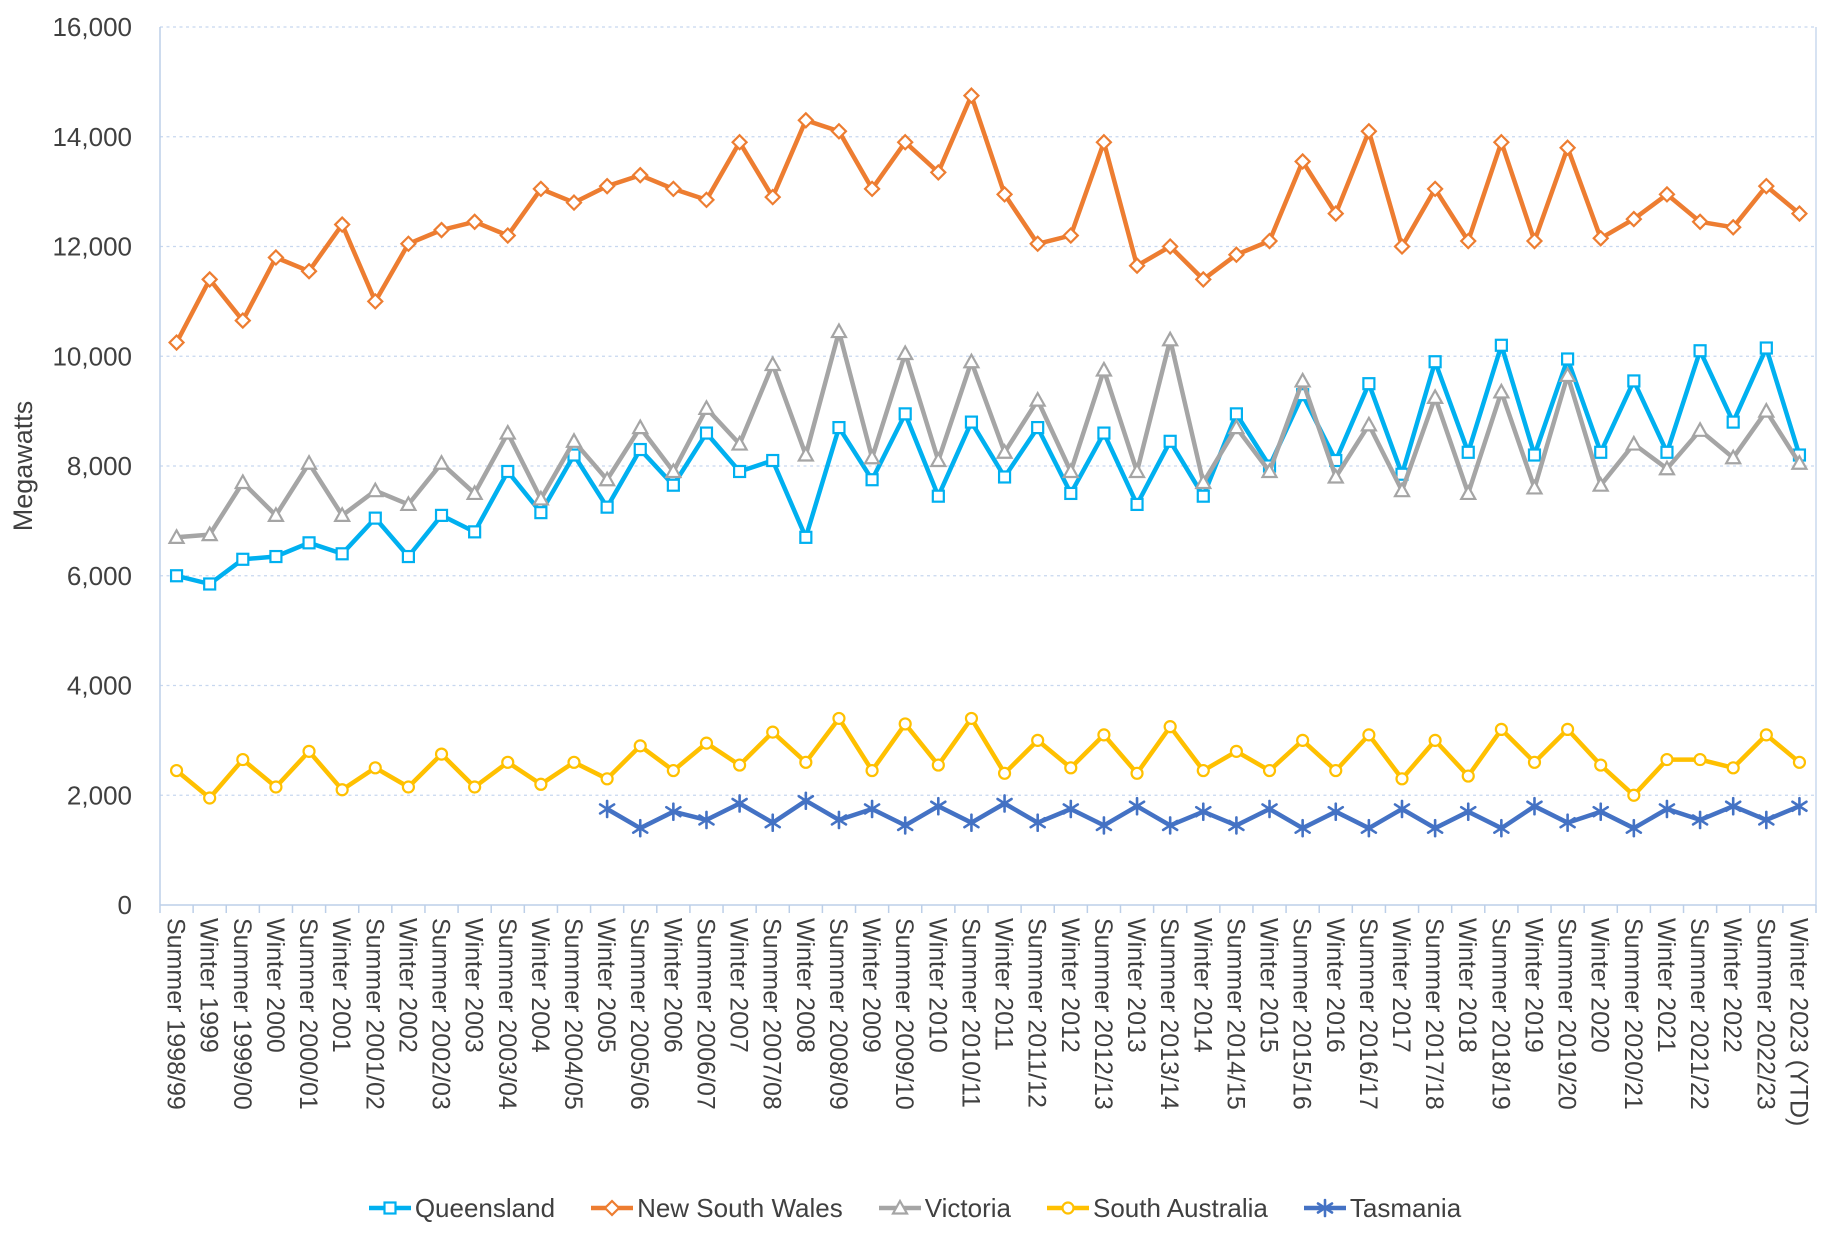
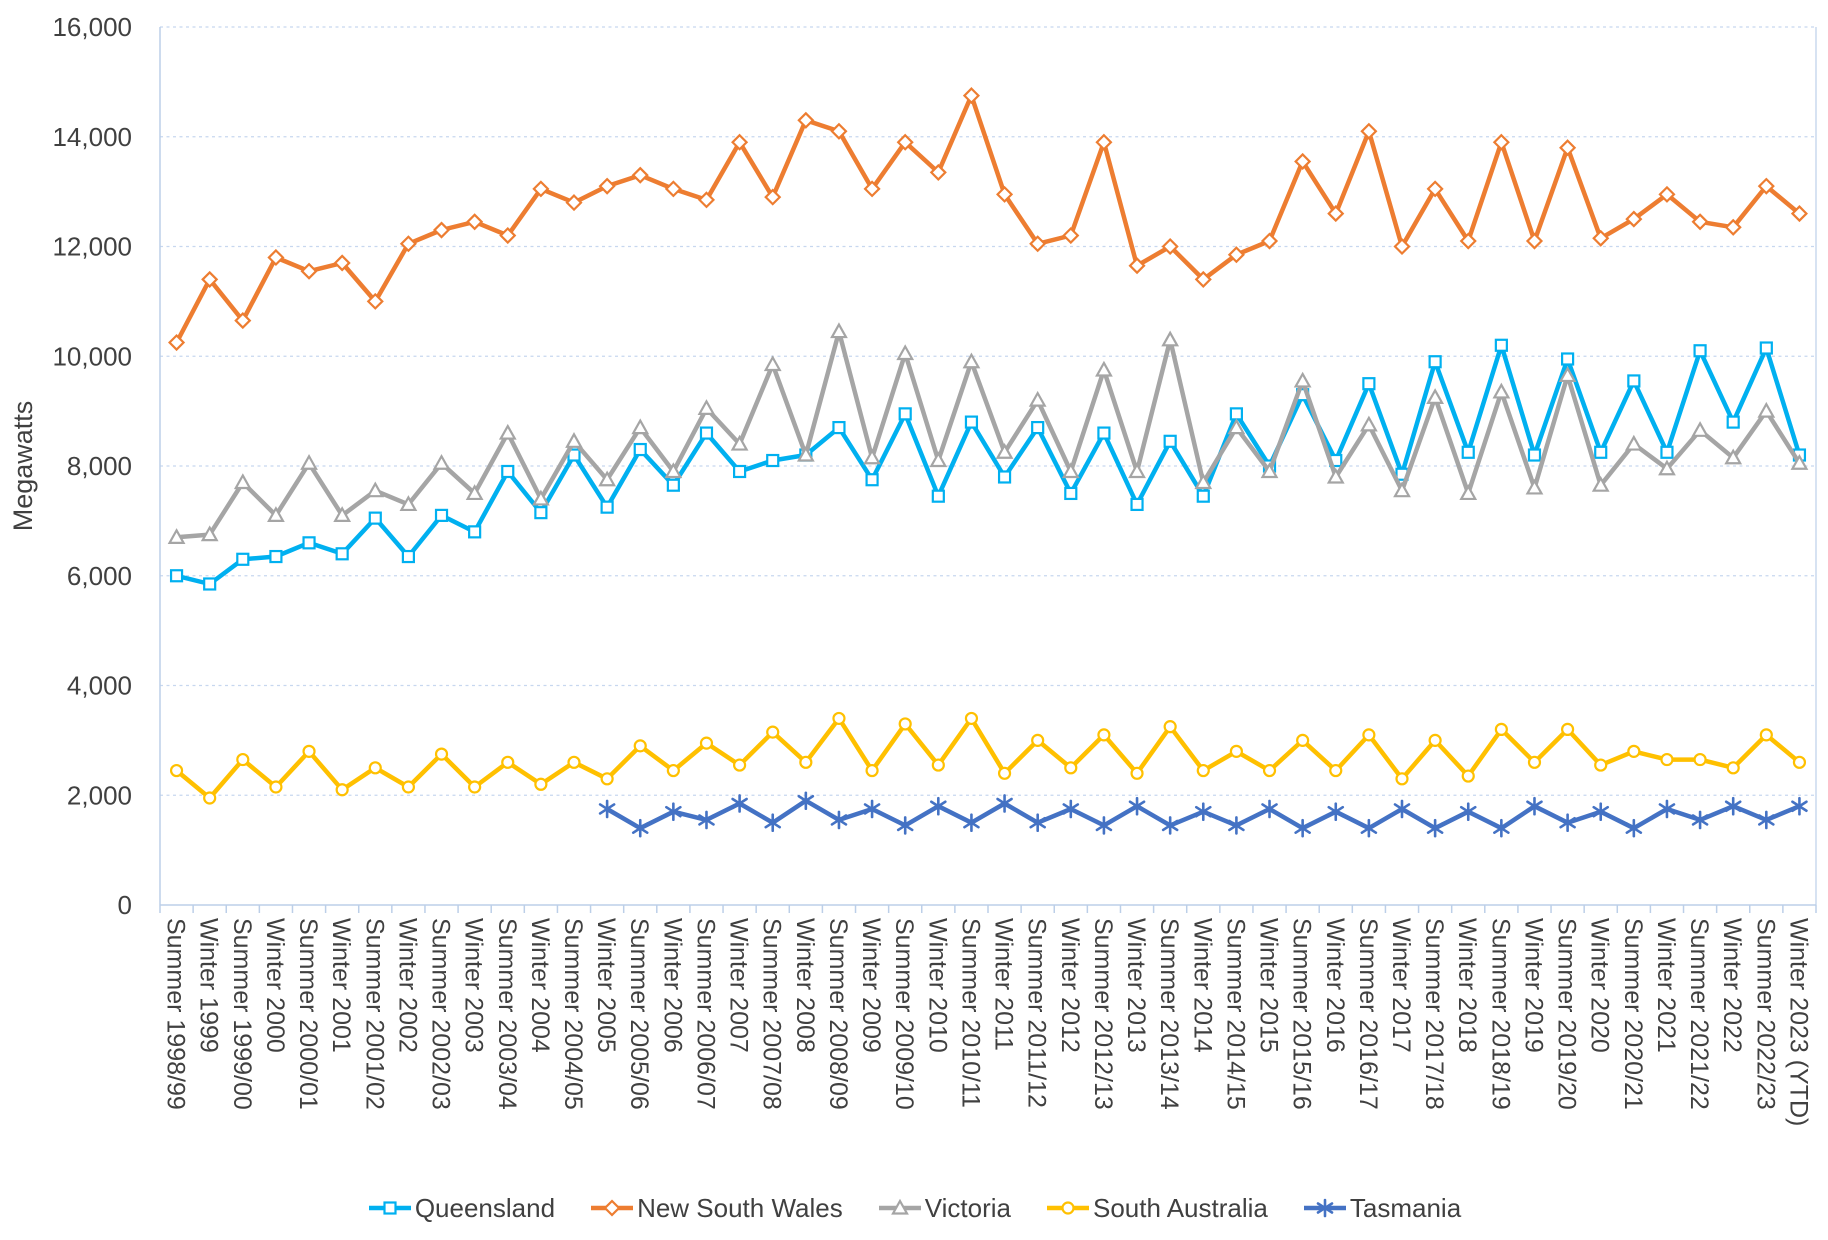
New South Wales/Winter 2001: 12400 -> 11700
Queensland/Winter 2008: 6700 -> 8200
South Australia/Summer 2020/21: 2000 -> 2800
